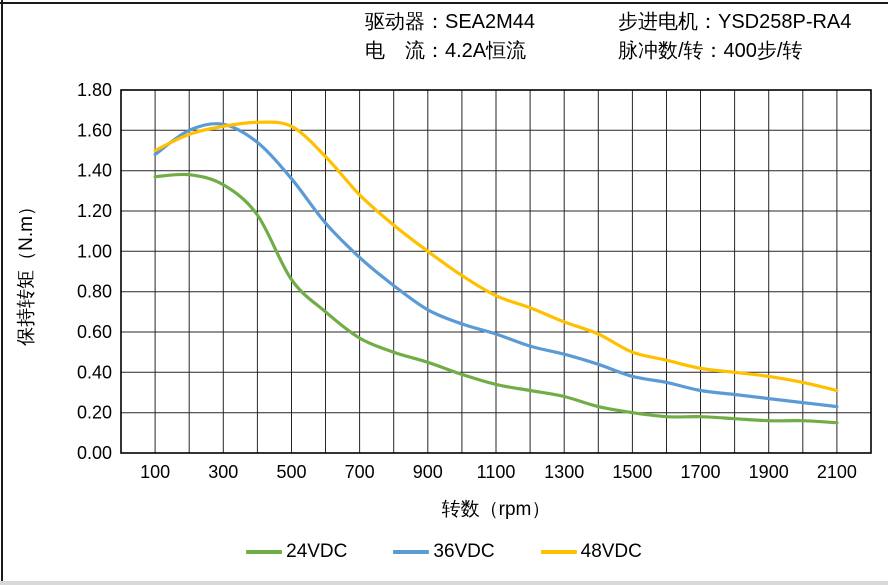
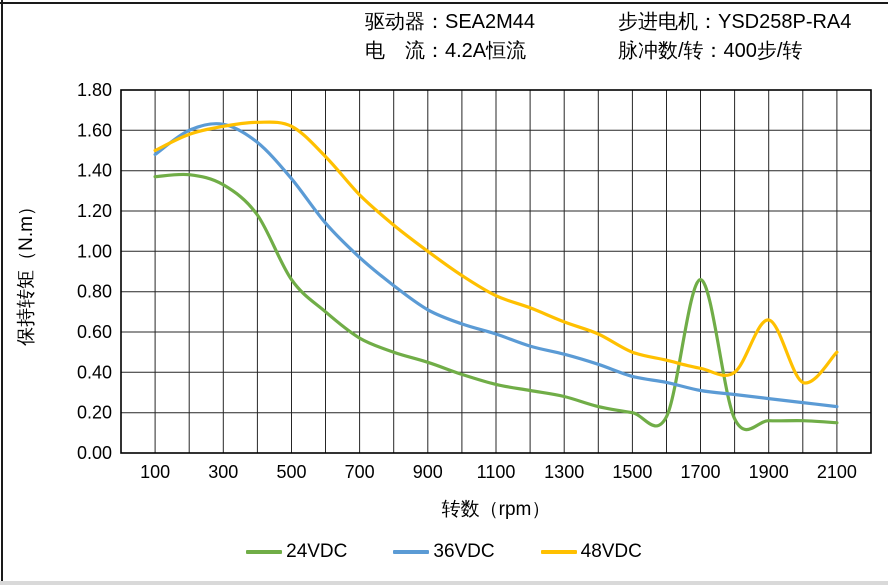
24VDC/1700: 0.18 -> 0.86
48VDC/1900: 0.38 -> 0.66
48VDC/2100: 0.31 -> 0.50
